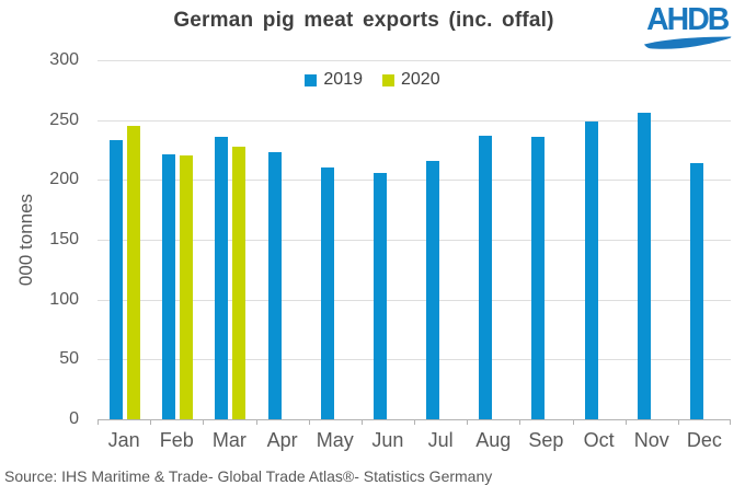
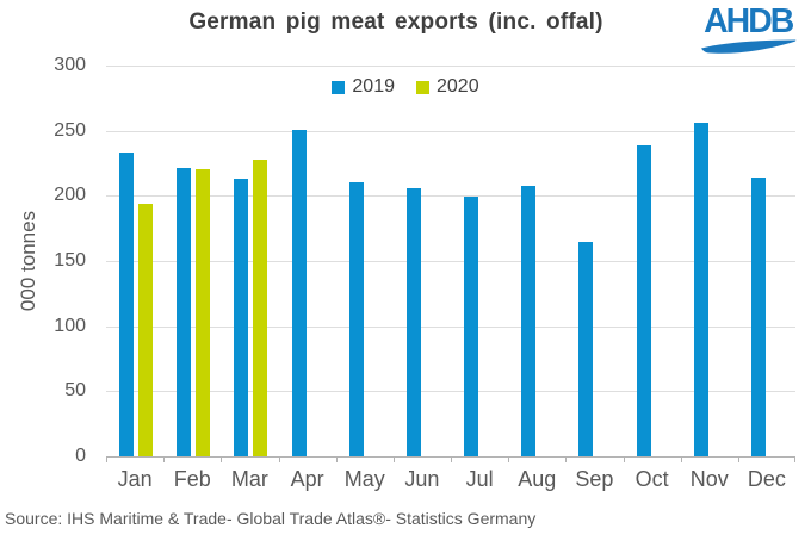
2020/Jan: 245 -> 194
2019/Mar: 236 -> 213
2019/Apr: 223 -> 251
2019/Jul: 216 -> 199
2019/Aug: 237 -> 208
2019/Sep: 236 -> 165
2019/Oct: 249 -> 239
